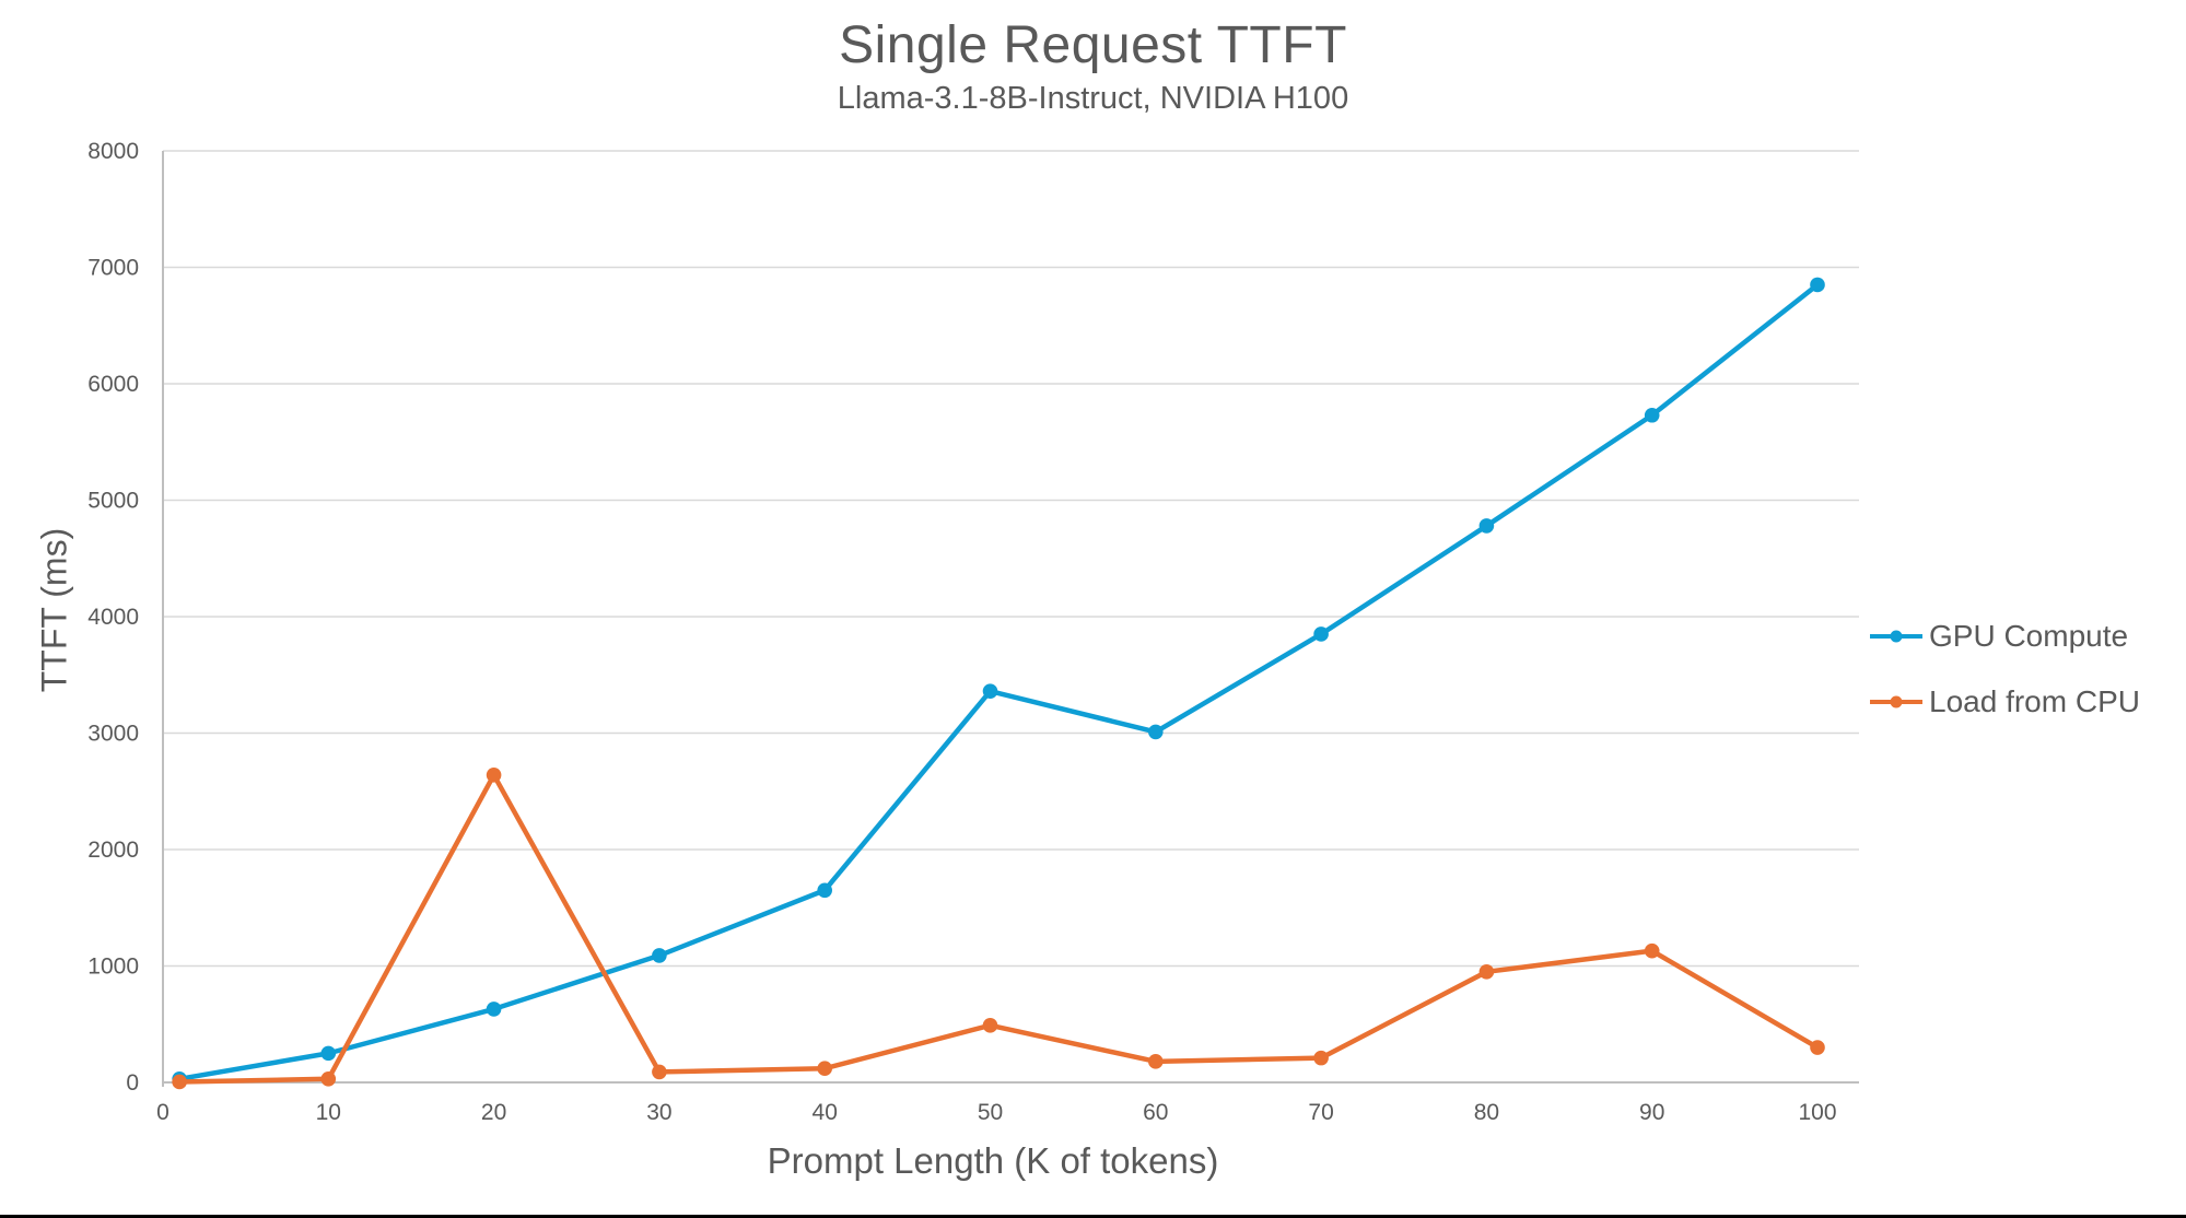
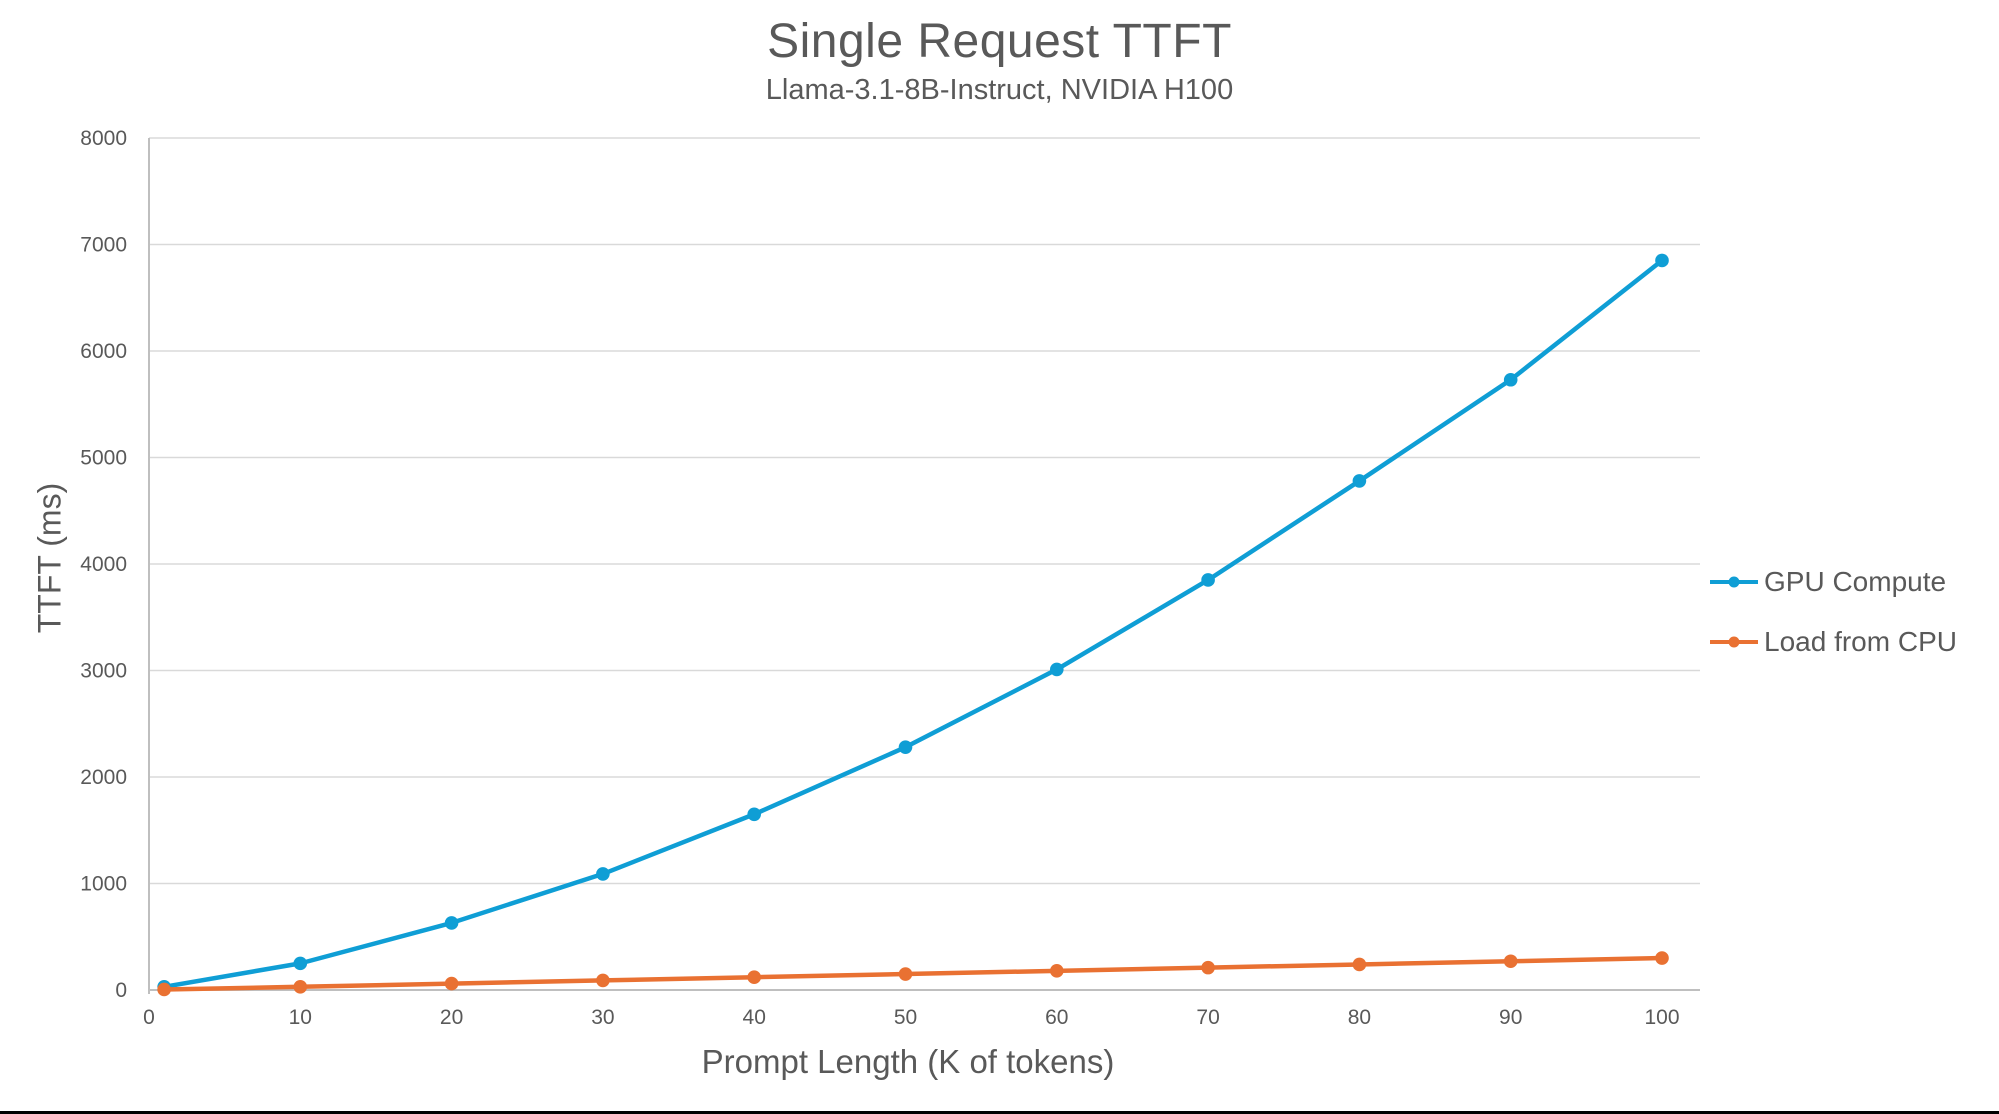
Load from CPU/20: 2640 -> 60
GPU Compute/50: 3360 -> 2280
Load from CPU/50: 490 -> 150
Load from CPU/80: 950 -> 240
Load from CPU/90: 1130 -> 270
